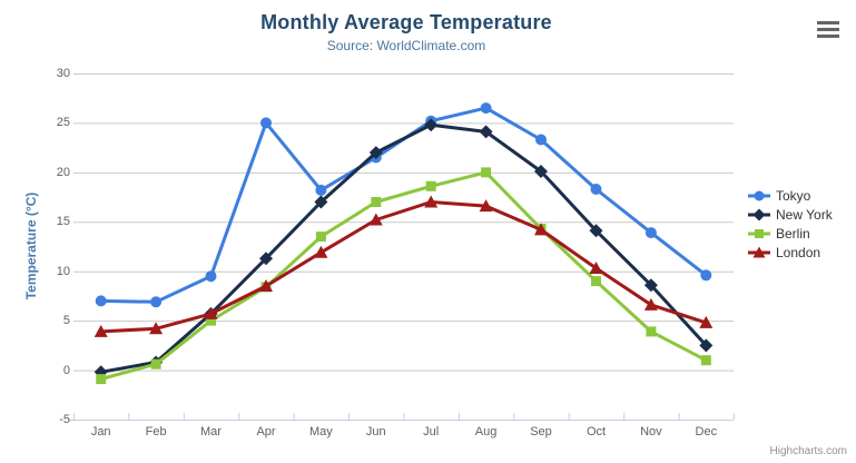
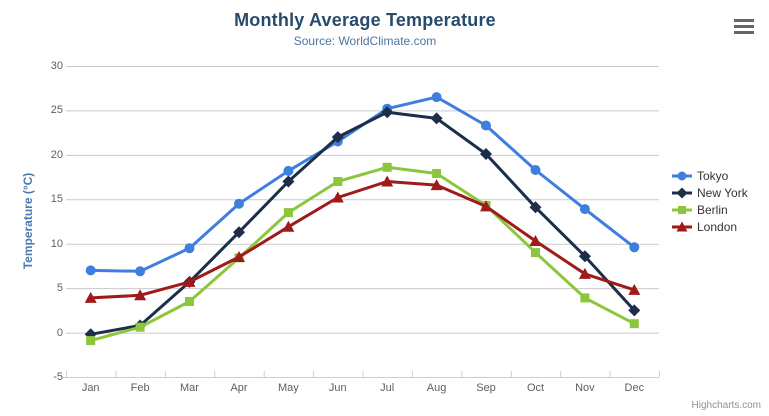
Berlin/Mar: 5 -> 4
Tokyo/Apr: 25 -> 14
Berlin/Aug: 20 -> 18
